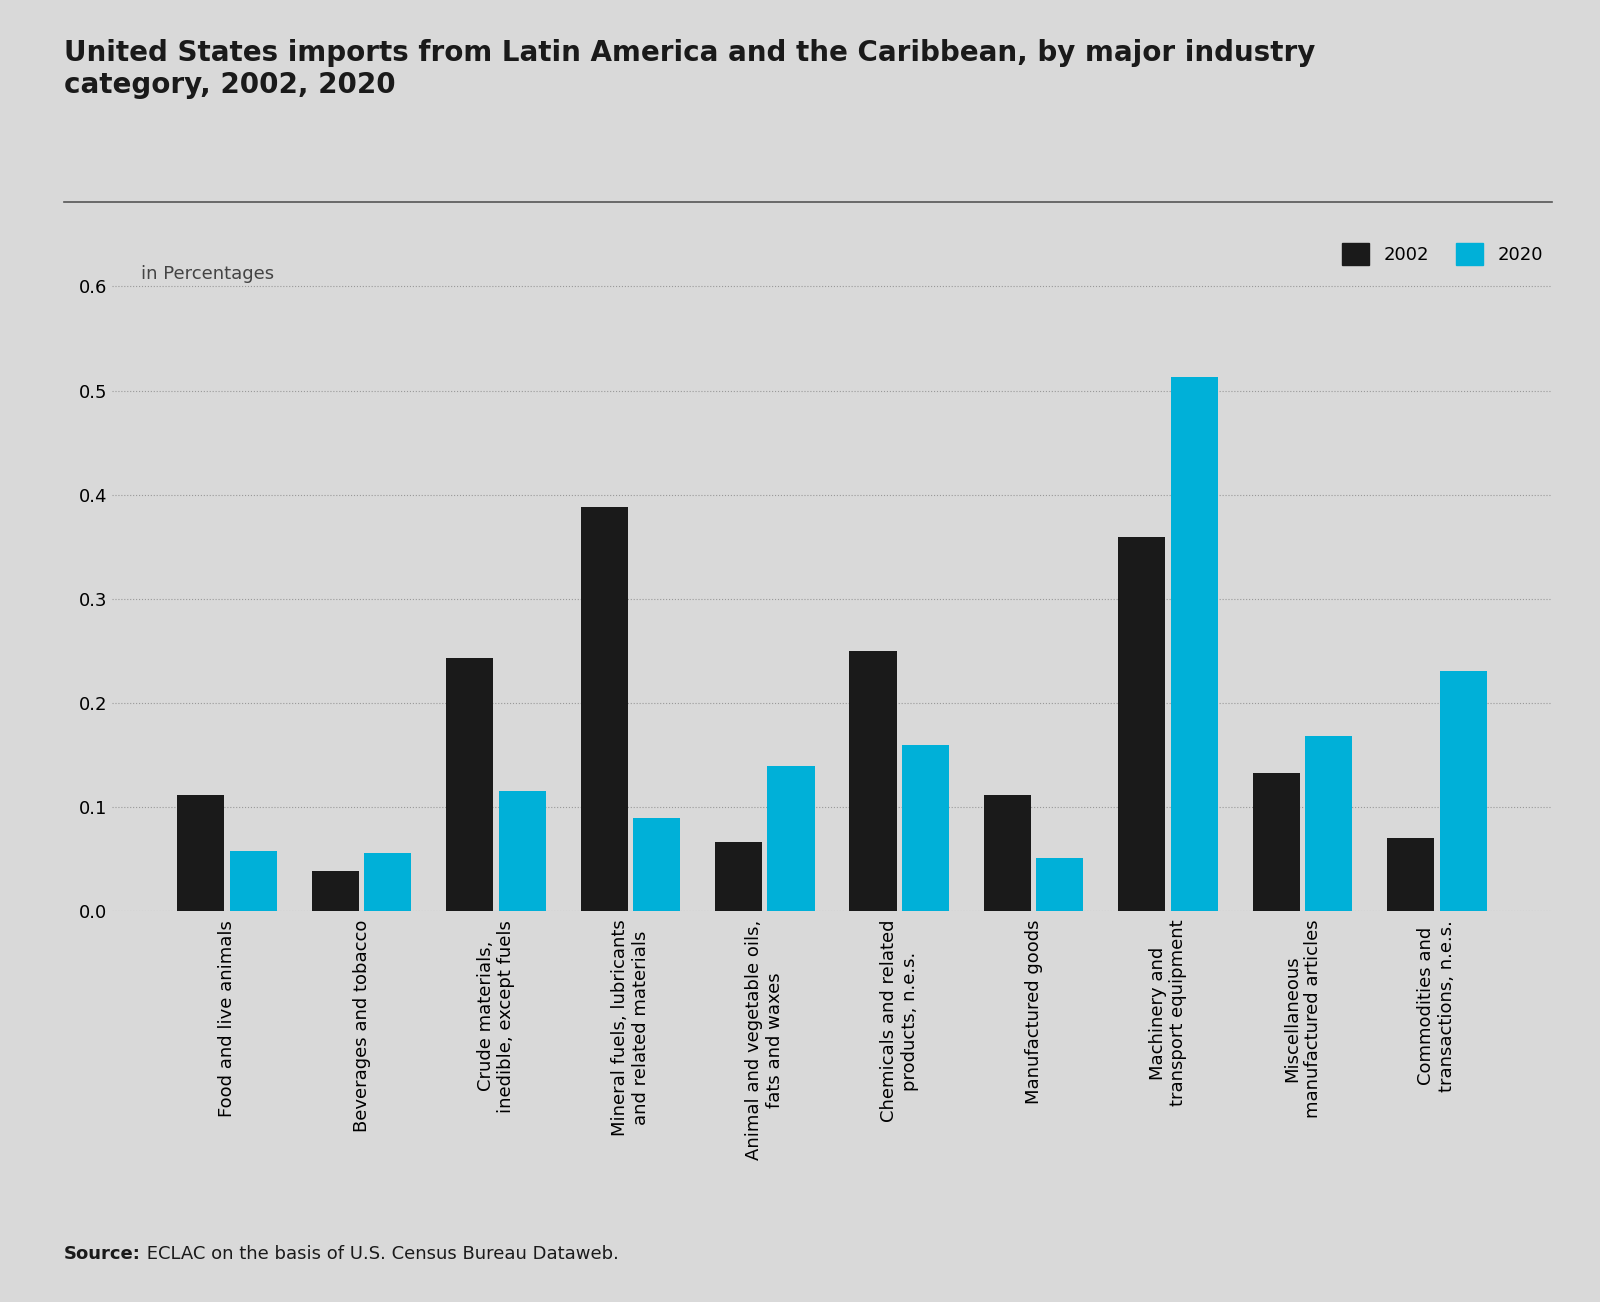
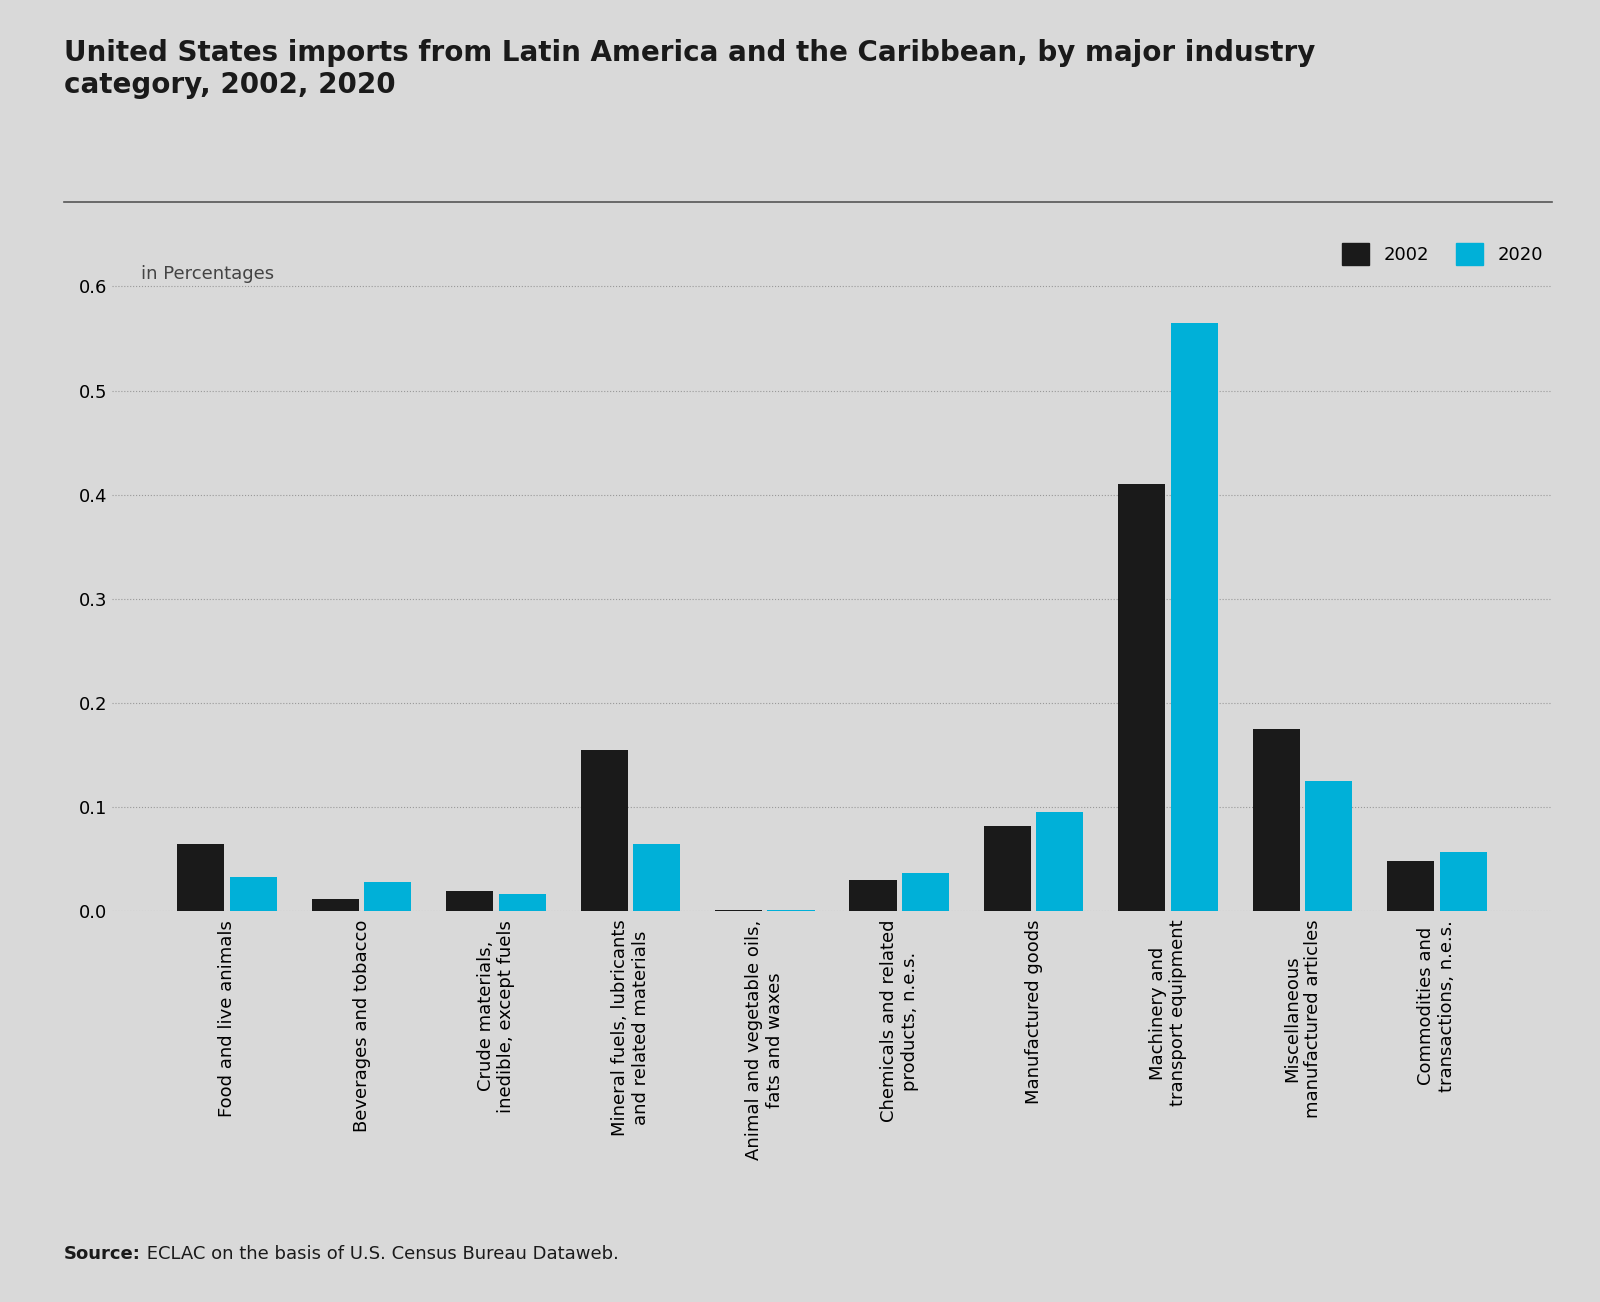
2002/Food and live animals: 0.112 -> 0.065
2020/Food and live animals: 0.058 -> 0.033
2002/Beverages and tobacco: 0.039 -> 0.012
2020/Beverages and tobacco: 0.056 -> 0.028
2002/Crude materials, inedible, except fuels: 0.243 -> 0.020
2020/Crude materials, inedible, except fuels: 0.116 -> 0.017
2002/Mineral fuels, lubricants and related materials: 0.388 -> 0.155
2020/Mineral fuels, lubricants and related materials: 0.090 -> 0.065
2002/Animal and vegetable oils, fats and waxes: 0.067 -> 0.001
2020/Animal and vegetable oils, fats and waxes: 0.140 -> 0.001
2002/Chemicals and related products, n.e.s.: 0.250 -> 0.030
2020/Chemicals and related products, n.e.s.: 0.160 -> 0.037
2002/Manufactured goods: 0.112 -> 0.082
2020/Manufactured goods: 0.051 -> 0.095
2002/Machinery and transport equipment: 0.359 -> 0.410
2020/Machinery and transport equipment: 0.513 -> 0.565
2002/Miscellaneous manufactured articles: 0.133 -> 0.175
2020/Miscellaneous manufactured articles: 0.168 -> 0.125
2002/Commodities and transactions, n.e.s.: 0.070 -> 0.048
2020/Commodities and transactions, n.e.s.: 0.231 -> 0.057
